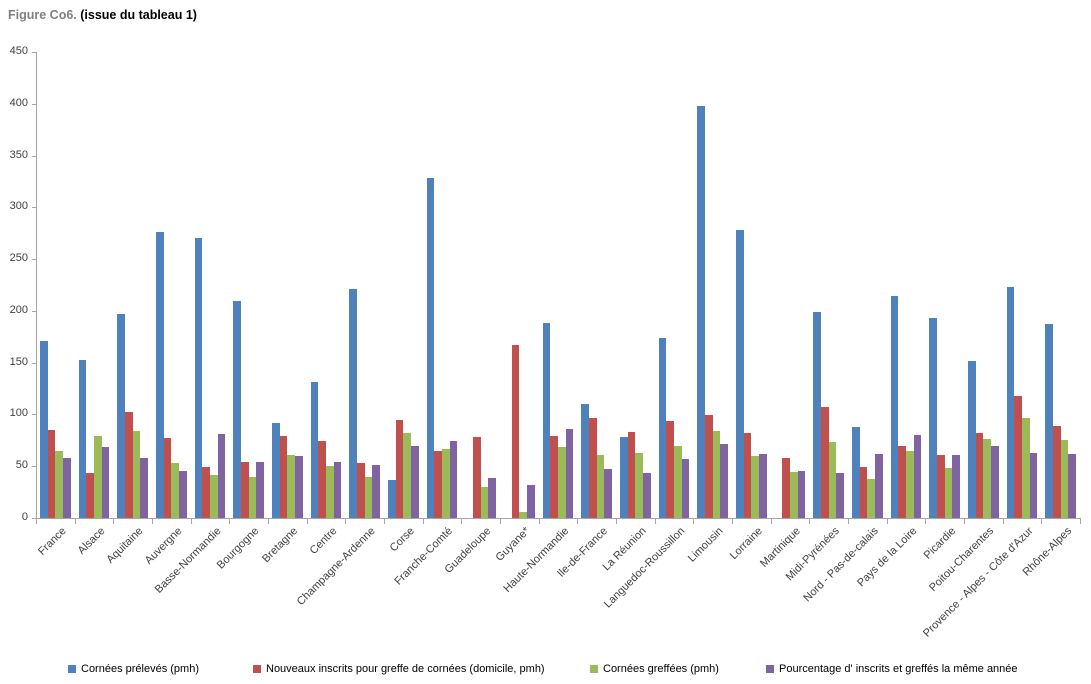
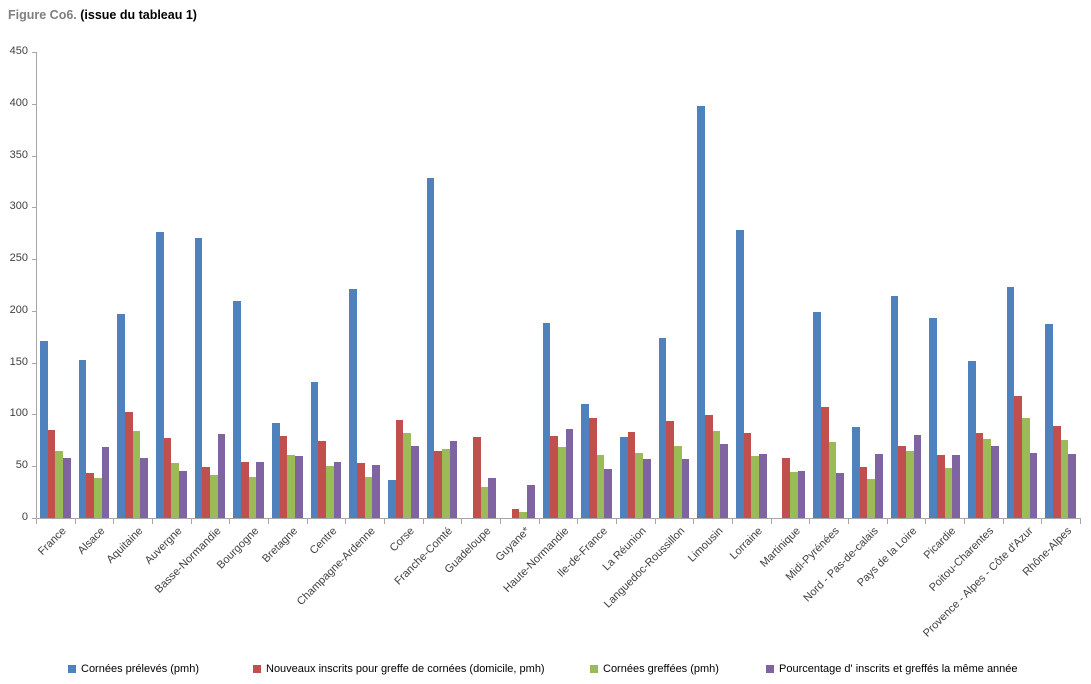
Cornées greffées (pmh)/Alsace: 79 -> 39
Nouveaux inscrits pour greffe de cornées (domicile, pmh)/Guyane*: 167 -> 9
Pourcentage d' inscrits et greffés la même année/La Réunion: 43 -> 57
